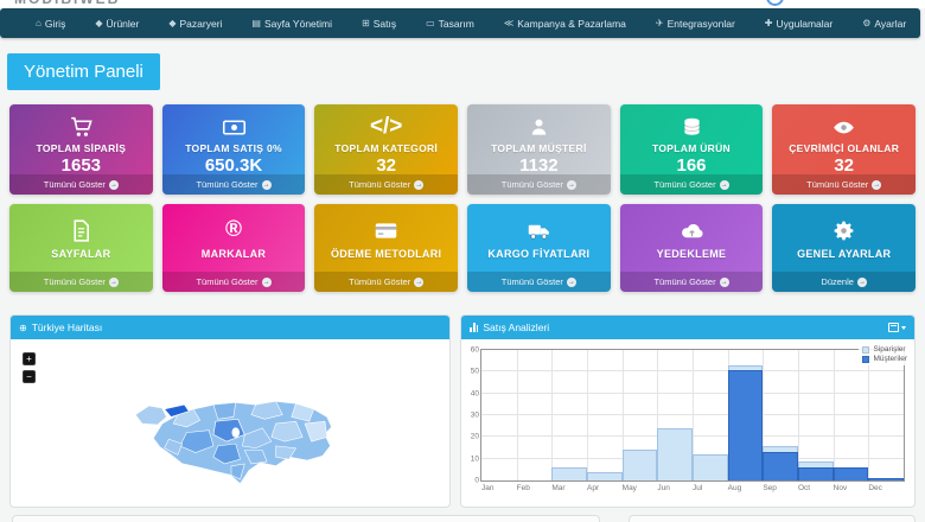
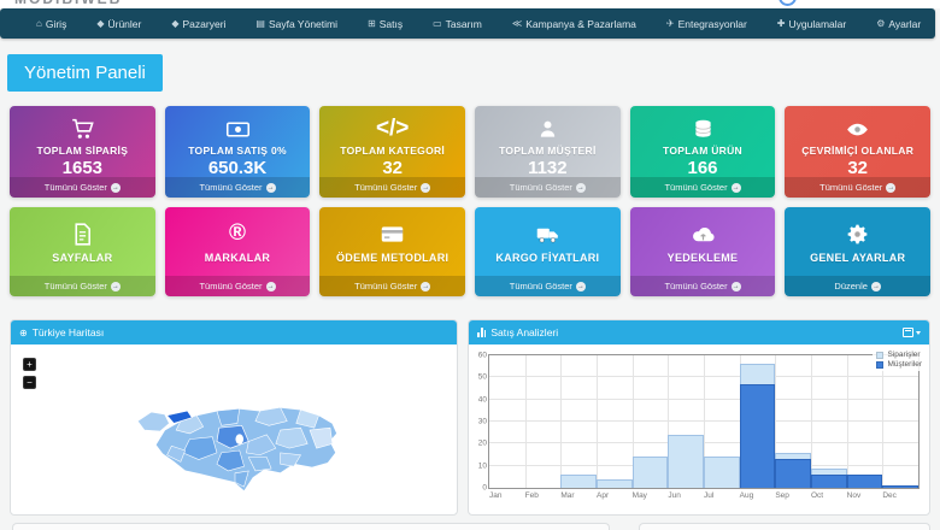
Siparişler/Jul: 12 -> 14
Siparişler/Aug: 53 -> 56
Müşteriler/Aug: 51 -> 47
